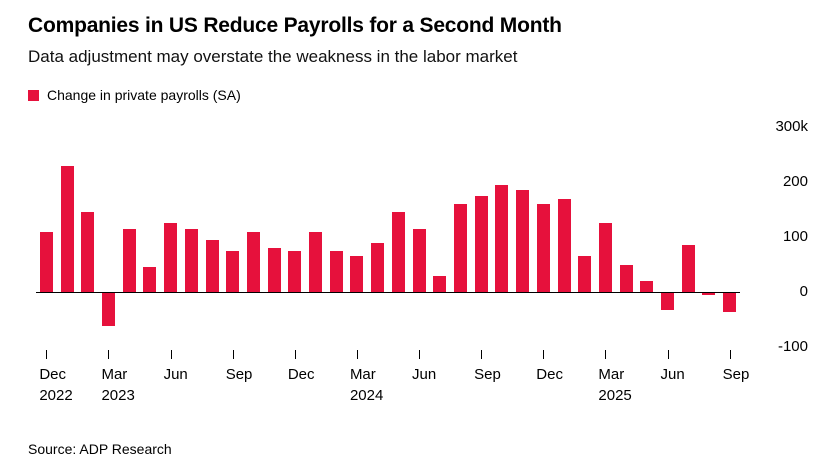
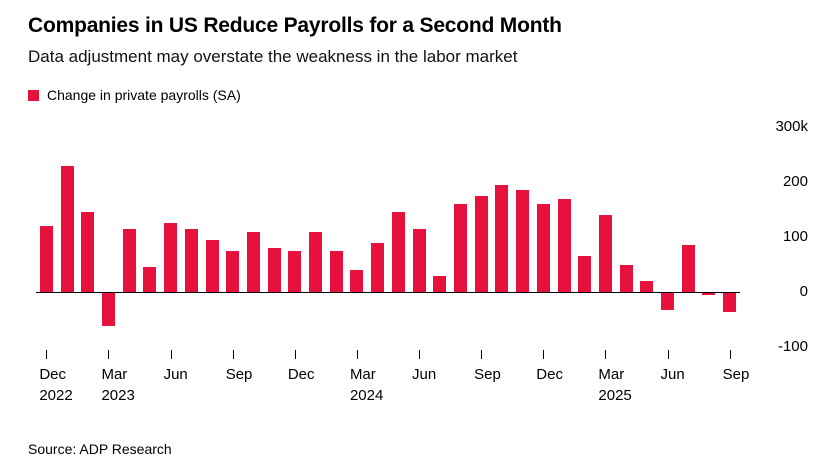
Dec 2022: 110k -> 120k
Mar 2024: 60k -> 40k
Mar 2025: 120k -> 140k
